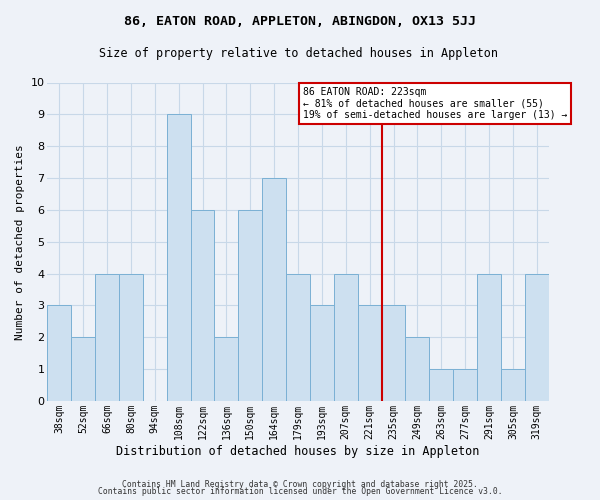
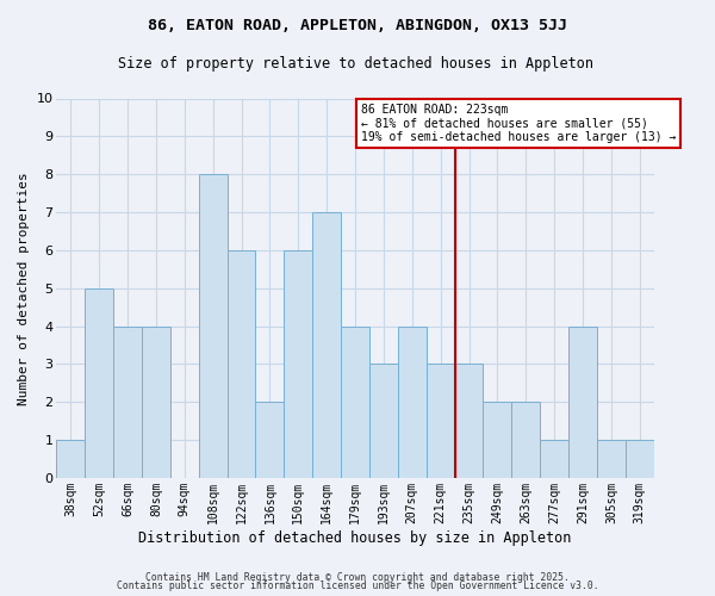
38sqm: 3 -> 1
52sqm: 2 -> 5
108sqm: 9 -> 8
263sqm: 1 -> 2
319sqm: 4 -> 1
